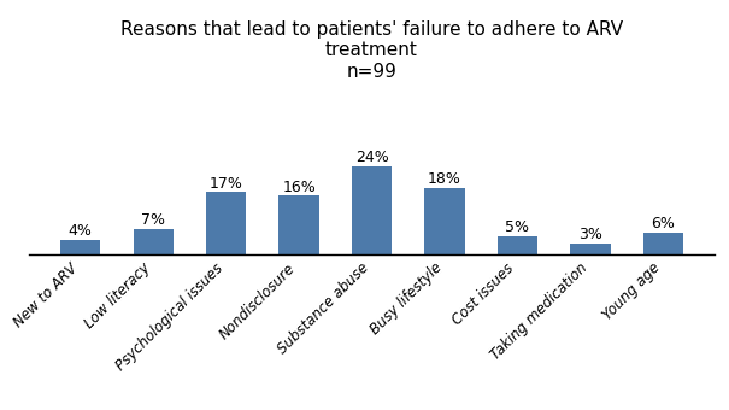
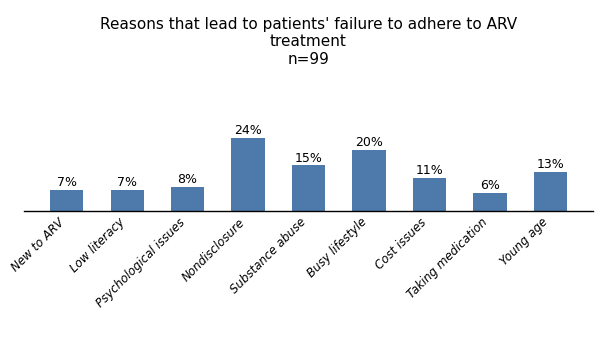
New to ARV: 4% -> 7%
Psychological issues: 17% -> 8%
Nondisclosure: 16% -> 24%
Substance abuse: 24% -> 15%
Busy lifestyle: 18% -> 20%
Cost issues: 5% -> 11%
Taking medication: 3% -> 6%
Young age: 6% -> 13%
